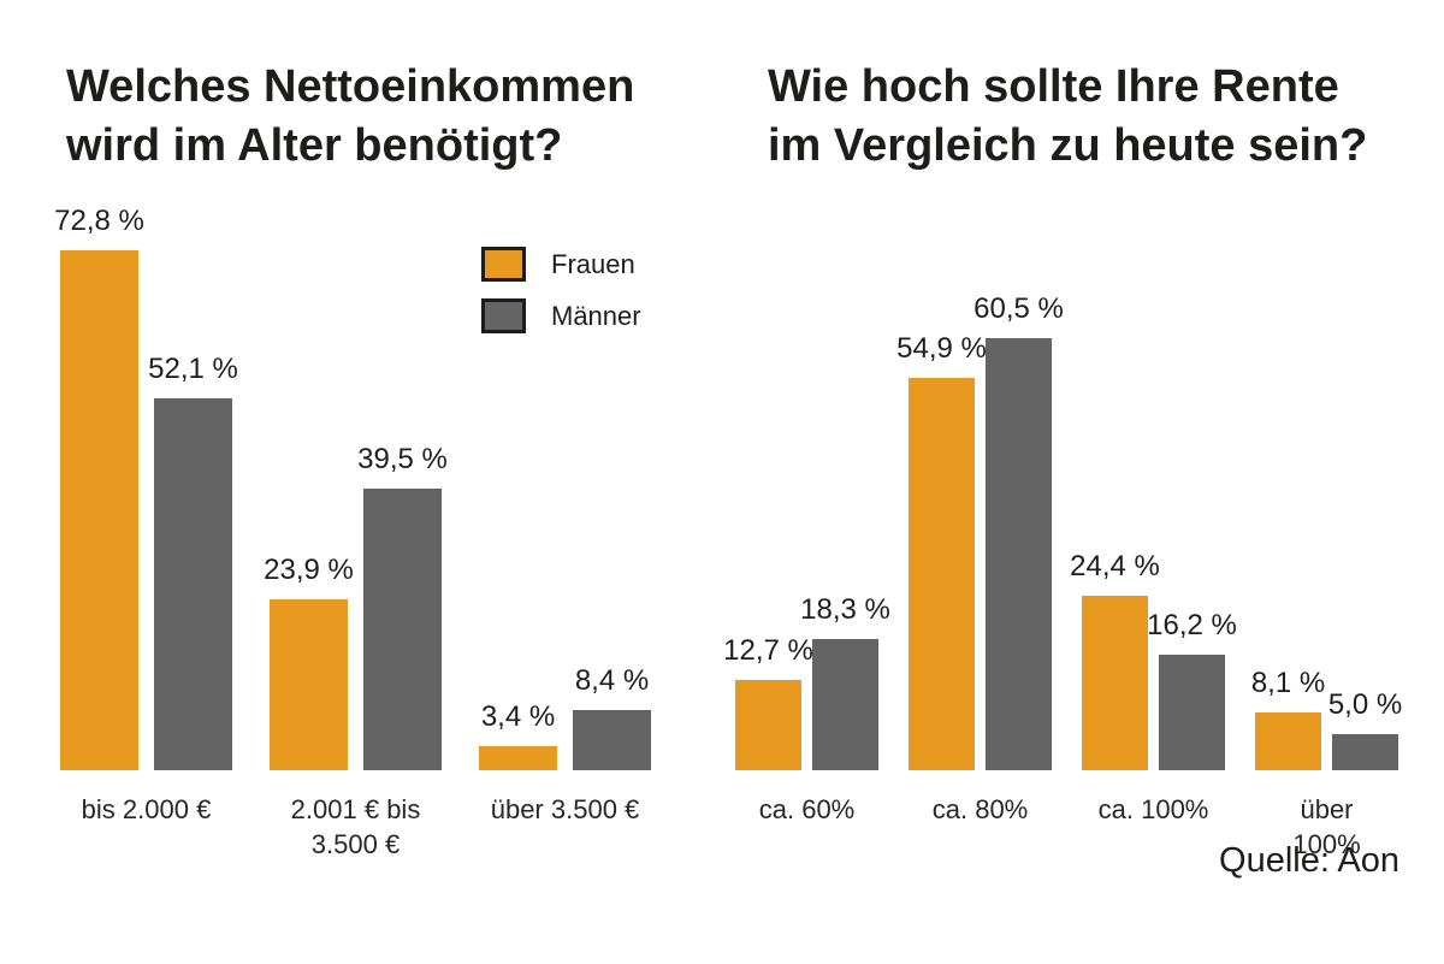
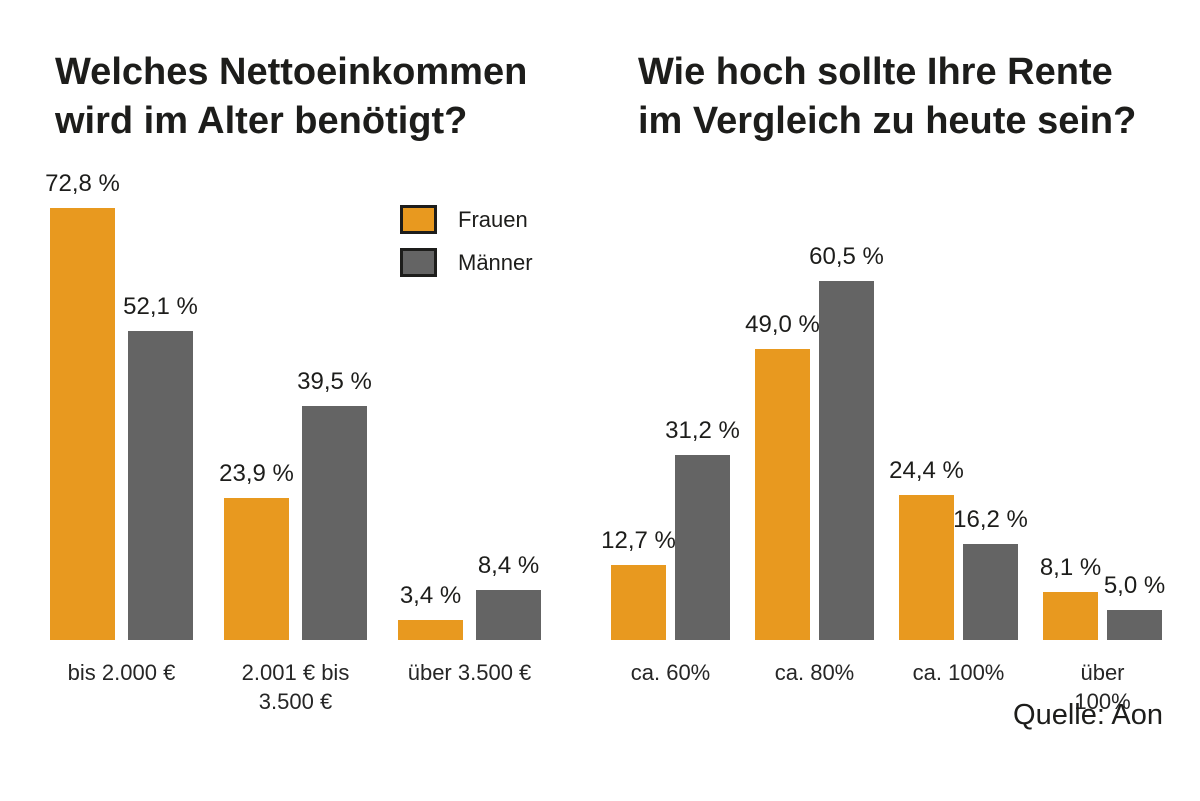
Wie hoch sollte Ihre Rente im Vergleich zu heute sein?/Männer/ca. 60%: 18,3 -> 31,2
Wie hoch sollte Ihre Rente im Vergleich zu heute sein?/Frauen/ca. 80%: 54,9 -> 49,0
